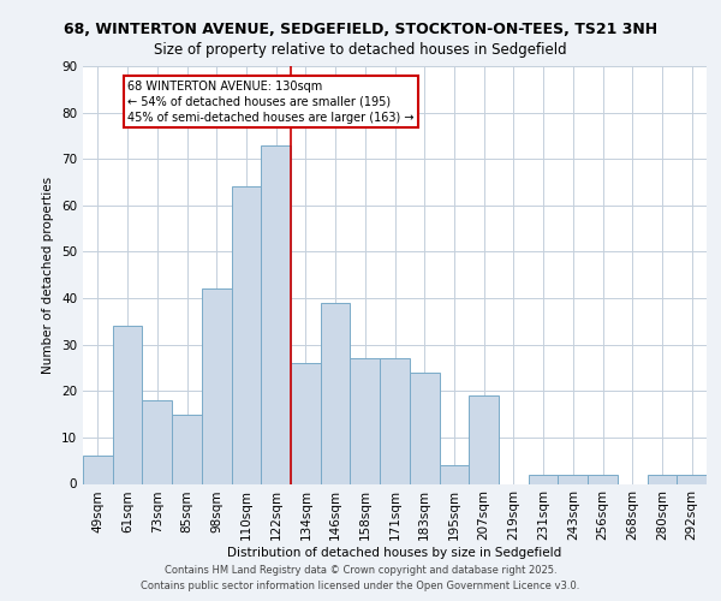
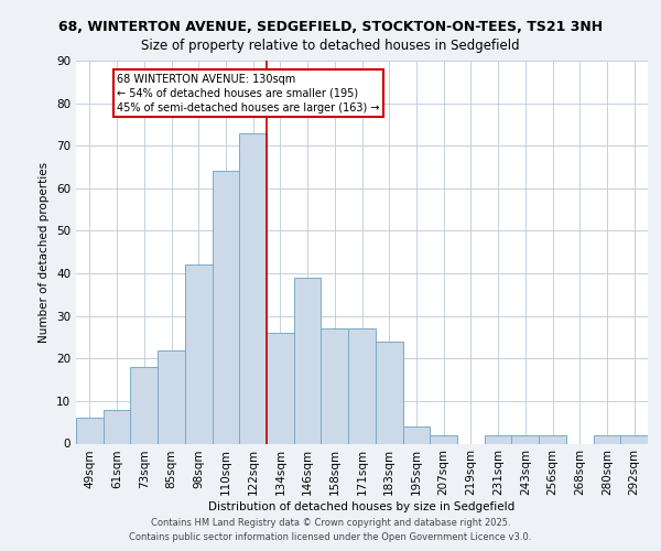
61sqm: 34 -> 8
85sqm: 15 -> 22
207sqm: 19 -> 2
